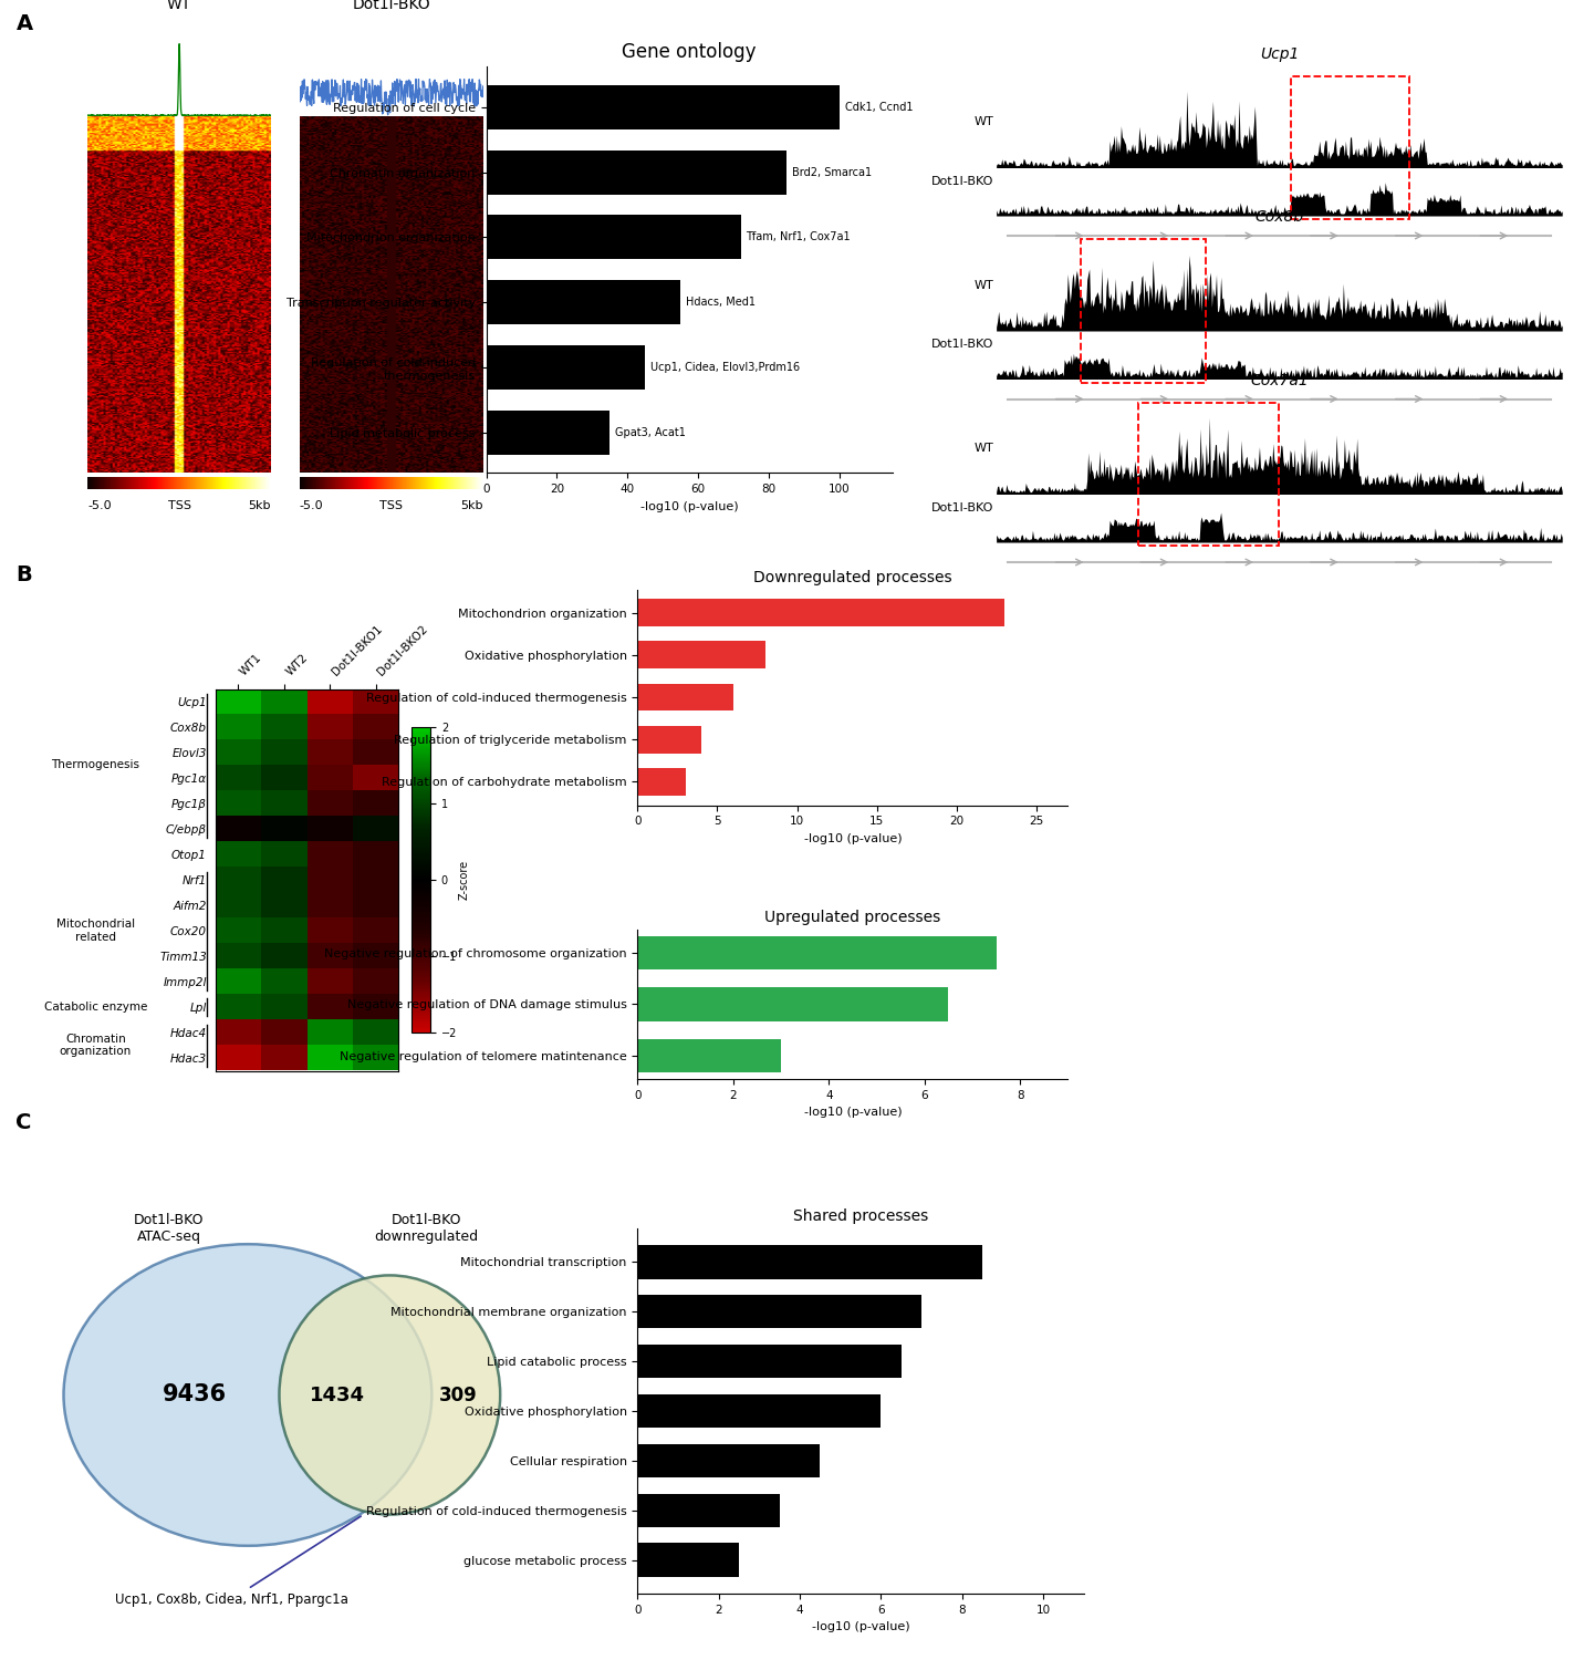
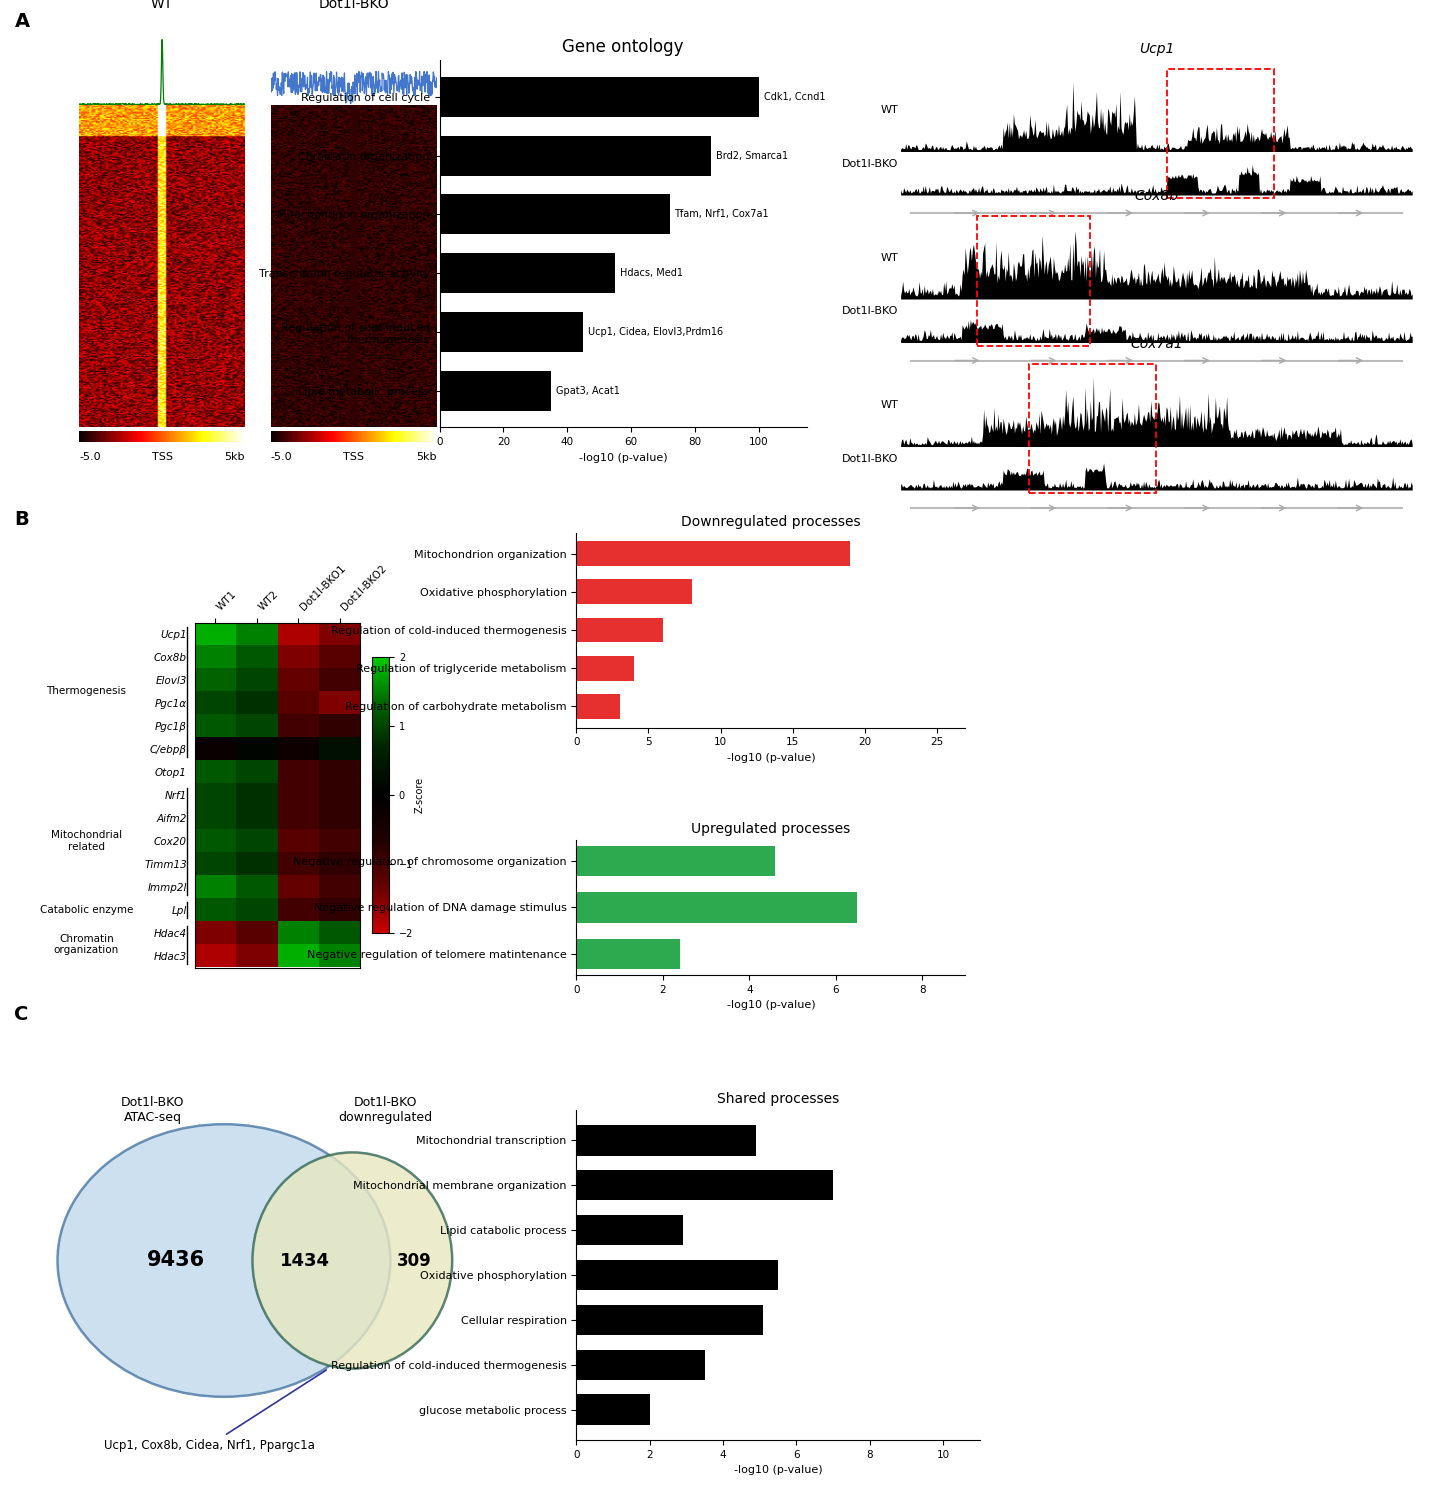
Downregulated processes/Mitochondrion organization: 23 -> 19
Upregulated processes/Negative regulation of chromosome organization: 7.5 -> 4.6
Upregulated processes/Negative regulation of telomere matintenance: 3.0 -> 2.4
Shared processes/Mitochondrial transcription: 8.5 -> 4.9
Shared processes/Lipid catabolic process: 6.5 -> 2.9
Shared processes/Oxidative phosphorylation: 6.0 -> 5.5
Shared processes/Cellular respiration: 4.5 -> 5.1
Shared processes/glucose metabolic process: 2.5 -> 2.0
